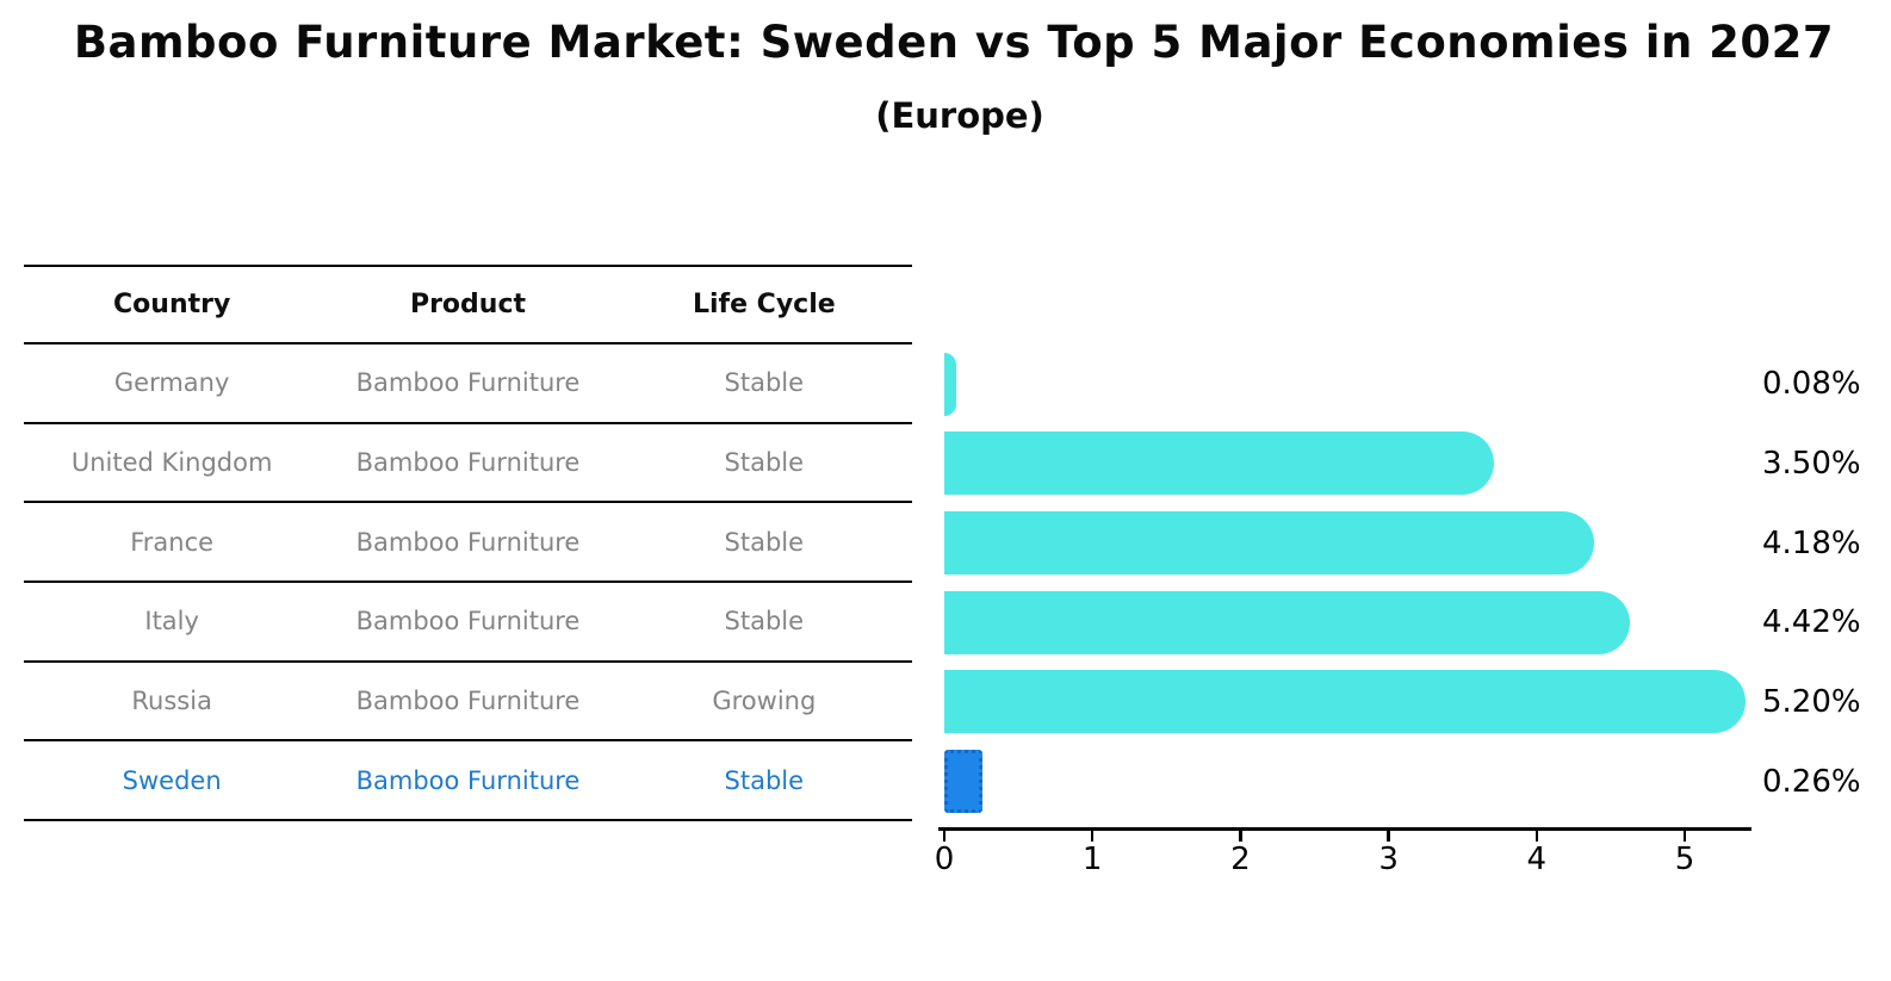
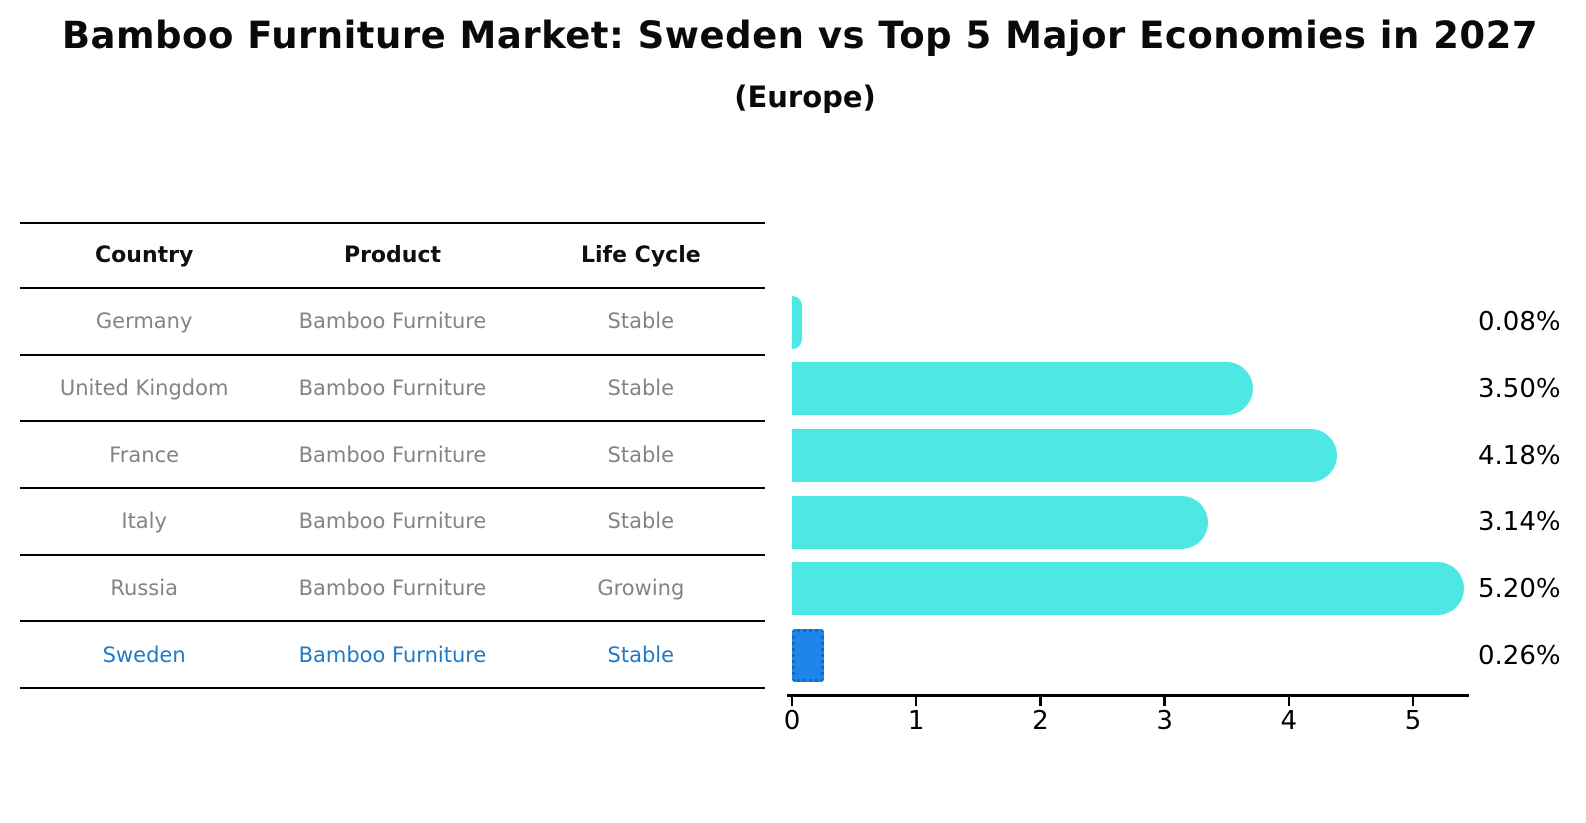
Italy: 4.42% -> 3.14%
